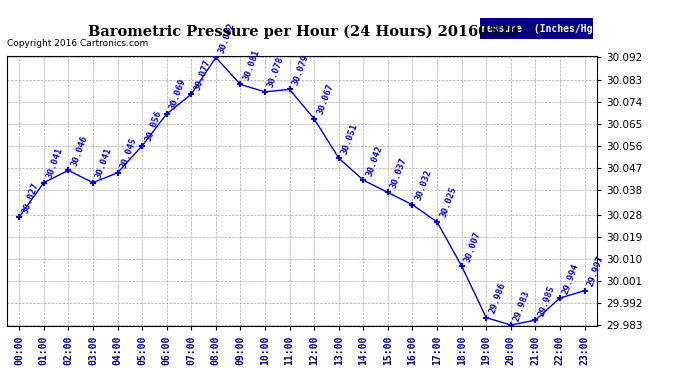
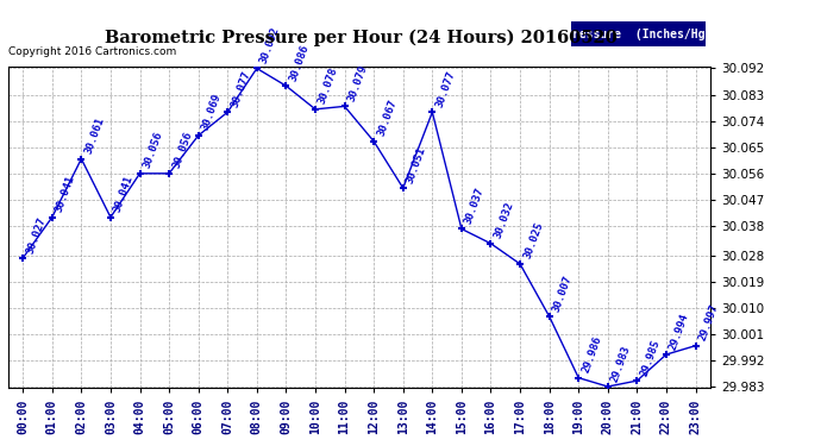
02:00: 30.046 -> 30.061
04:00: 30.045 -> 30.056
09:00: 30.081 -> 30.086
14:00: 30.042 -> 30.077
